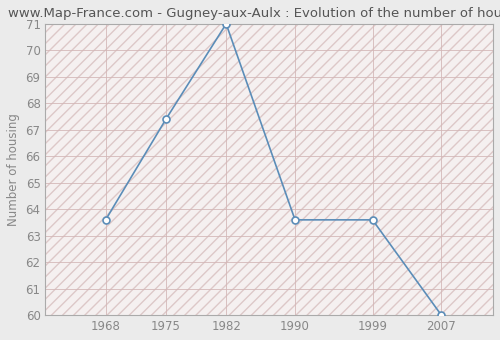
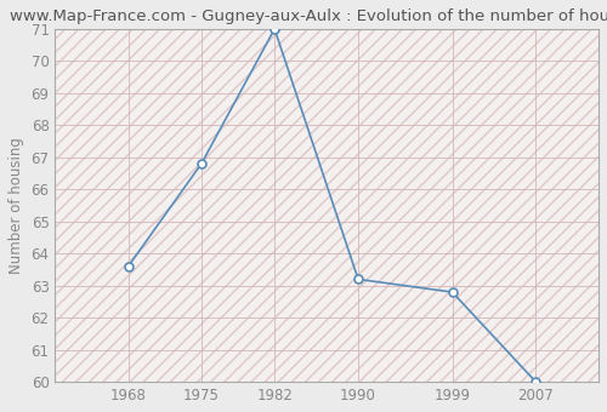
1975: 67.4 -> 66.8
1990: 63.6 -> 63.2
1999: 63.6 -> 62.8
